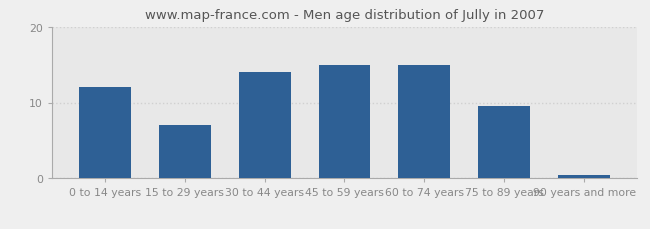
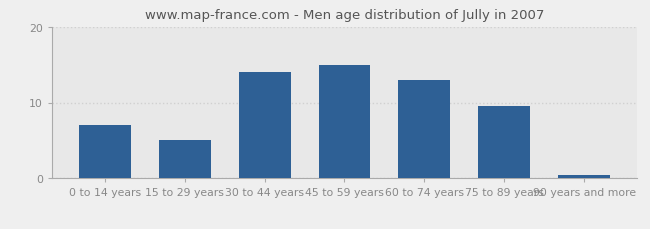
0 to 14 years: 12.0 -> 7.0
15 to 29 years: 7.0 -> 5.0
60 to 74 years: 15.0 -> 13.0
